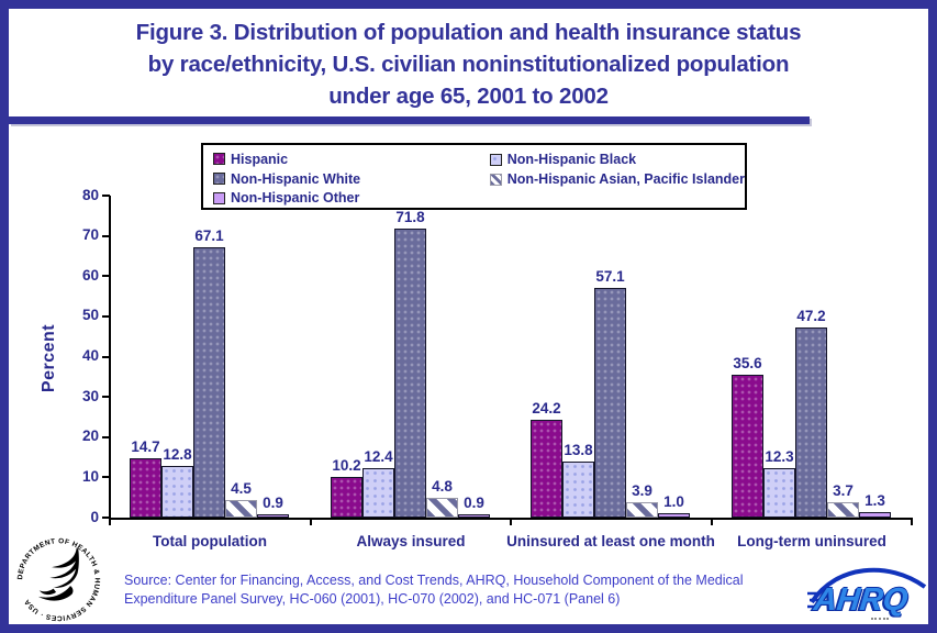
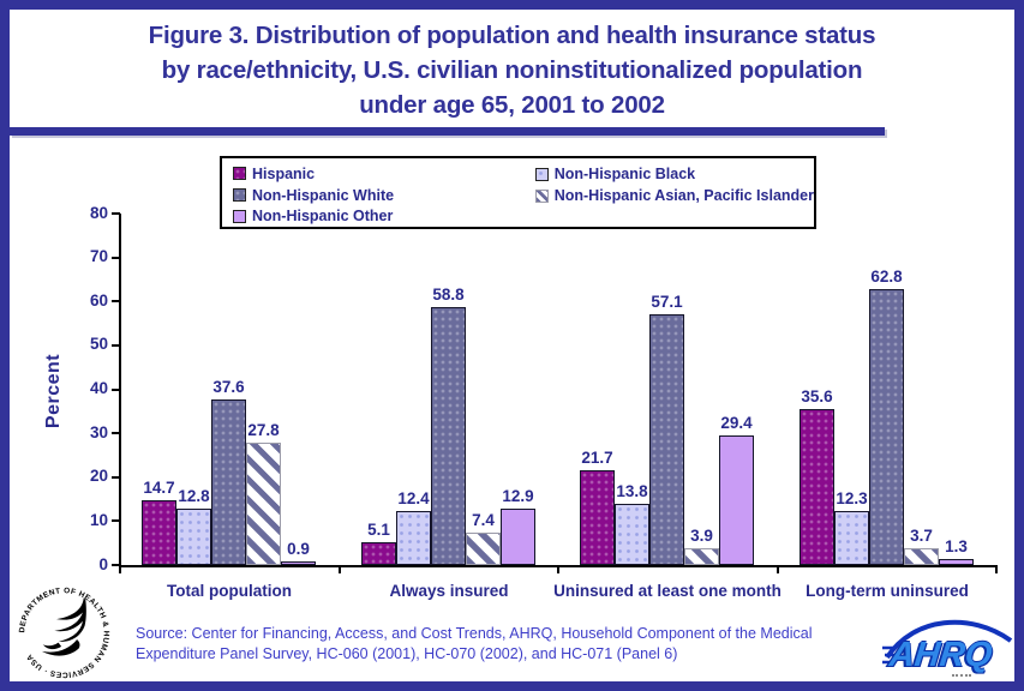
Non-Hispanic White/Total population: 67.1 -> 37.6
Non-Hispanic Asian, Pacific Islander/Total population: 4.5 -> 27.8
Hispanic/Always insured: 10.2 -> 5.1
Non-Hispanic White/Always insured: 71.8 -> 58.8
Non-Hispanic Asian, Pacific Islander/Always insured: 4.8 -> 7.4
Non-Hispanic Other/Always insured: 0.9 -> 12.9
Hispanic/Uninsured at least one month: 24.2 -> 21.7
Non-Hispanic Other/Uninsured at least one month: 1.0 -> 29.4
Non-Hispanic White/Long-term uninsured: 47.2 -> 62.8
